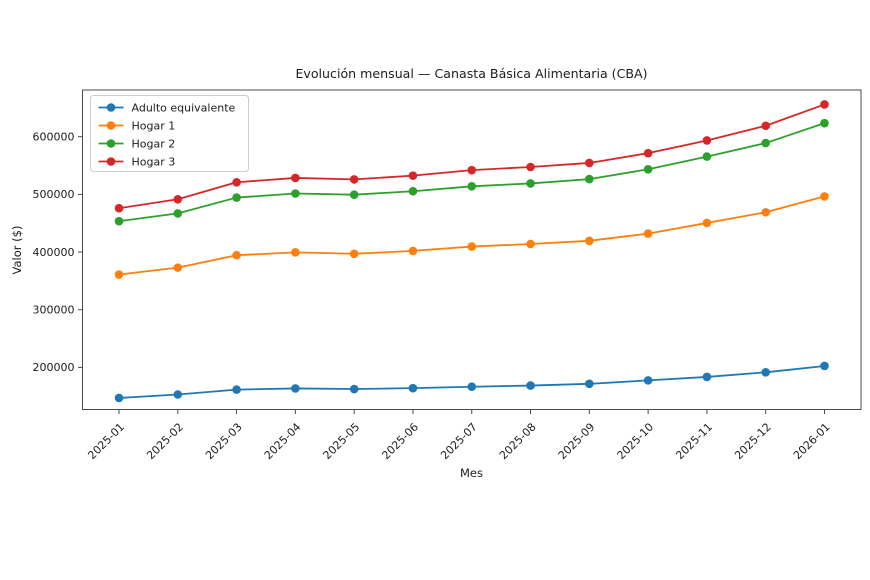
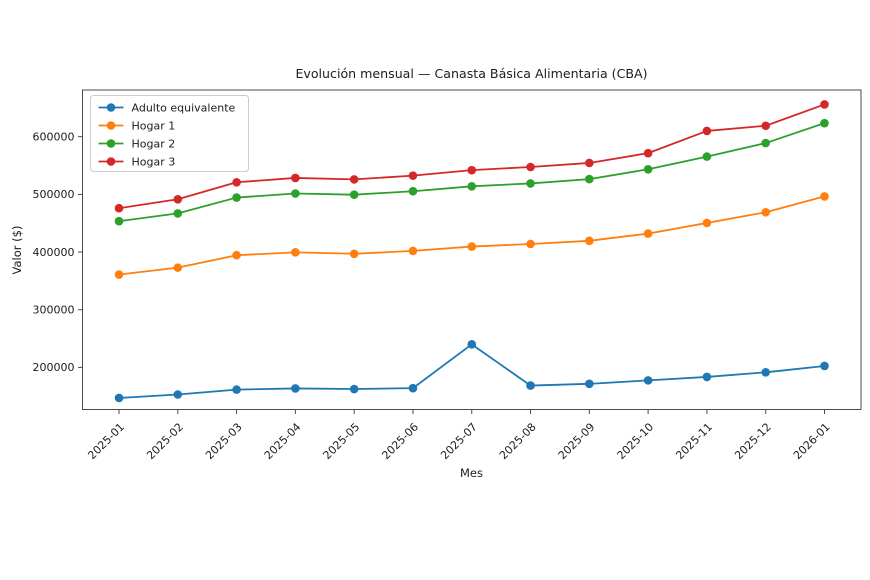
Adulto equivalente/2025-07: 170000 -> 240000
Hogar 3/2025-11: 590000 -> 610000
